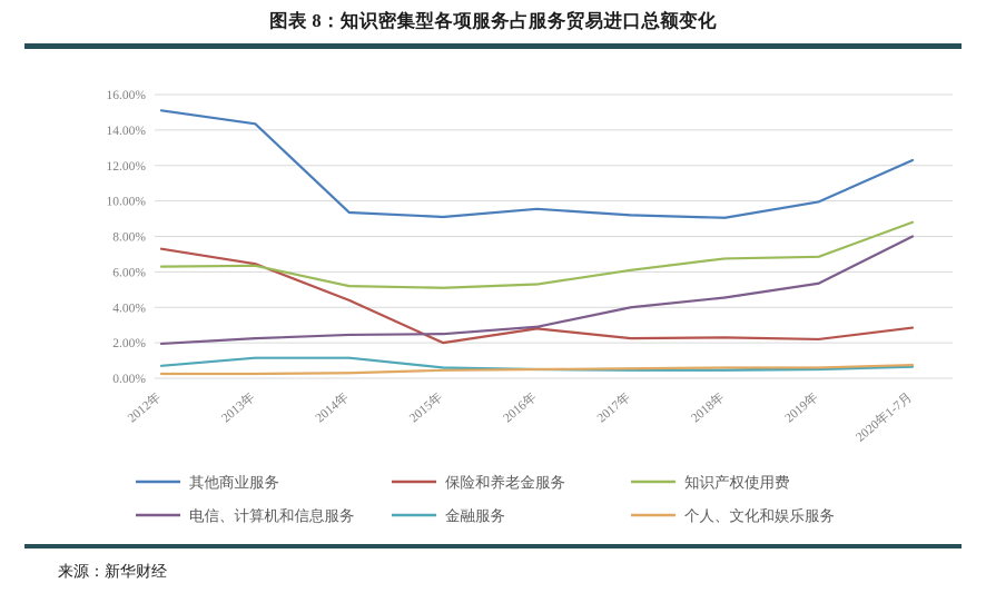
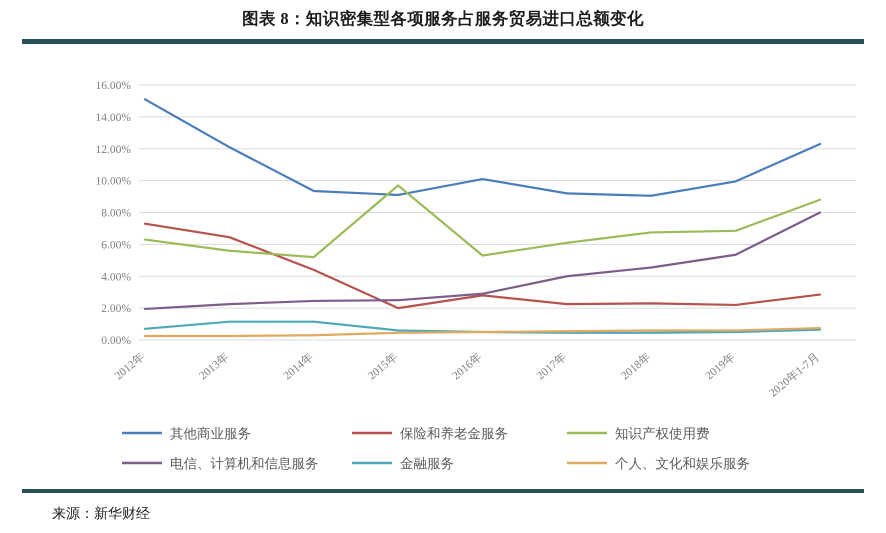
其他商业服务/2013年: 14.3% -> 12.1%
知识产权使用费/2013年: 6.3% -> 5.6%
知识产权使用费/2015年: 5.1% -> 9.7%
其他商业服务/2016年: 9.6% -> 10.1%
